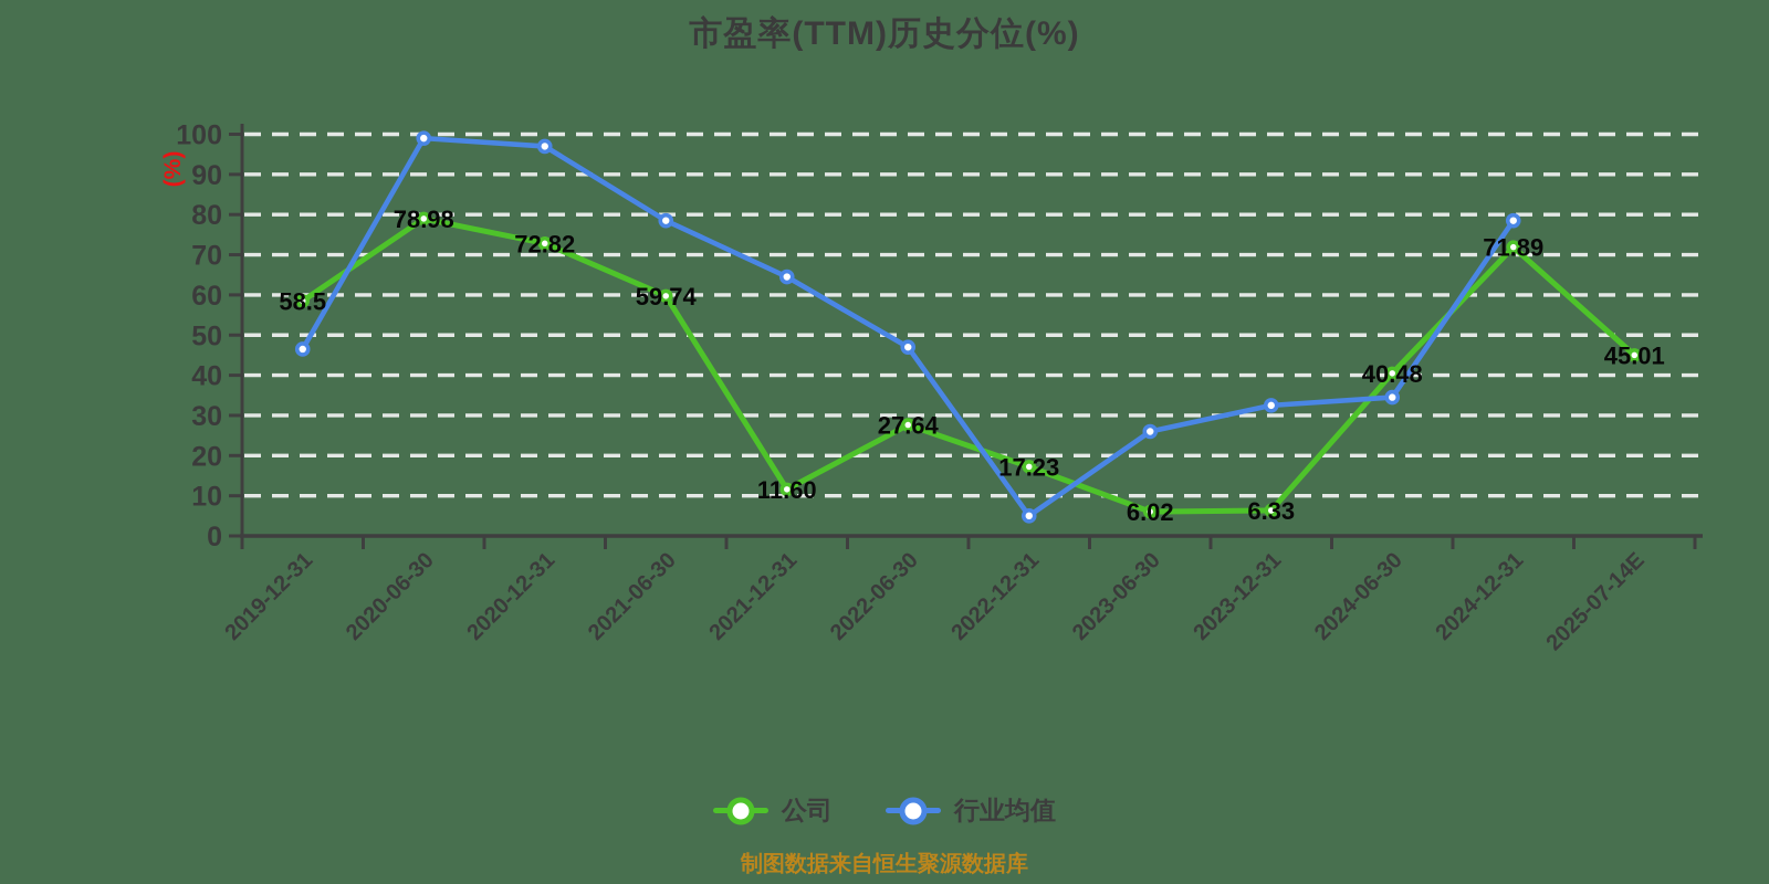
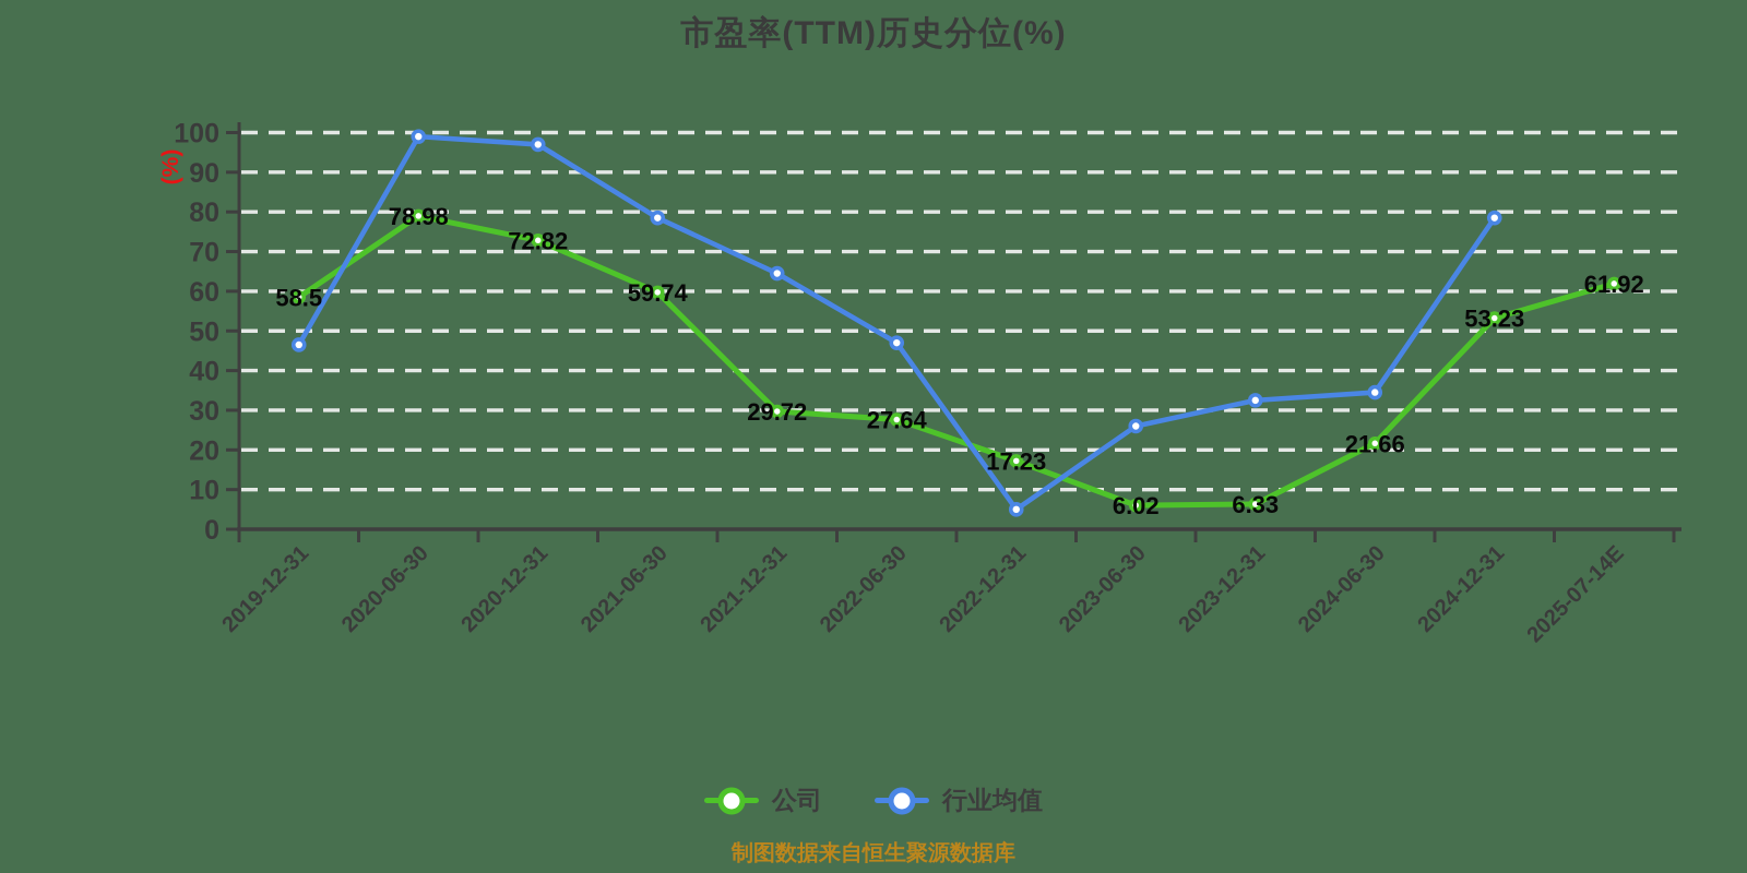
公司/2021-12-31: 11.60 -> 29.72
公司/2024-06-30: 40.48 -> 21.66
公司/2024-12-31: 71.89 -> 53.23
公司/2025-07-14E: 45.01 -> 61.92
